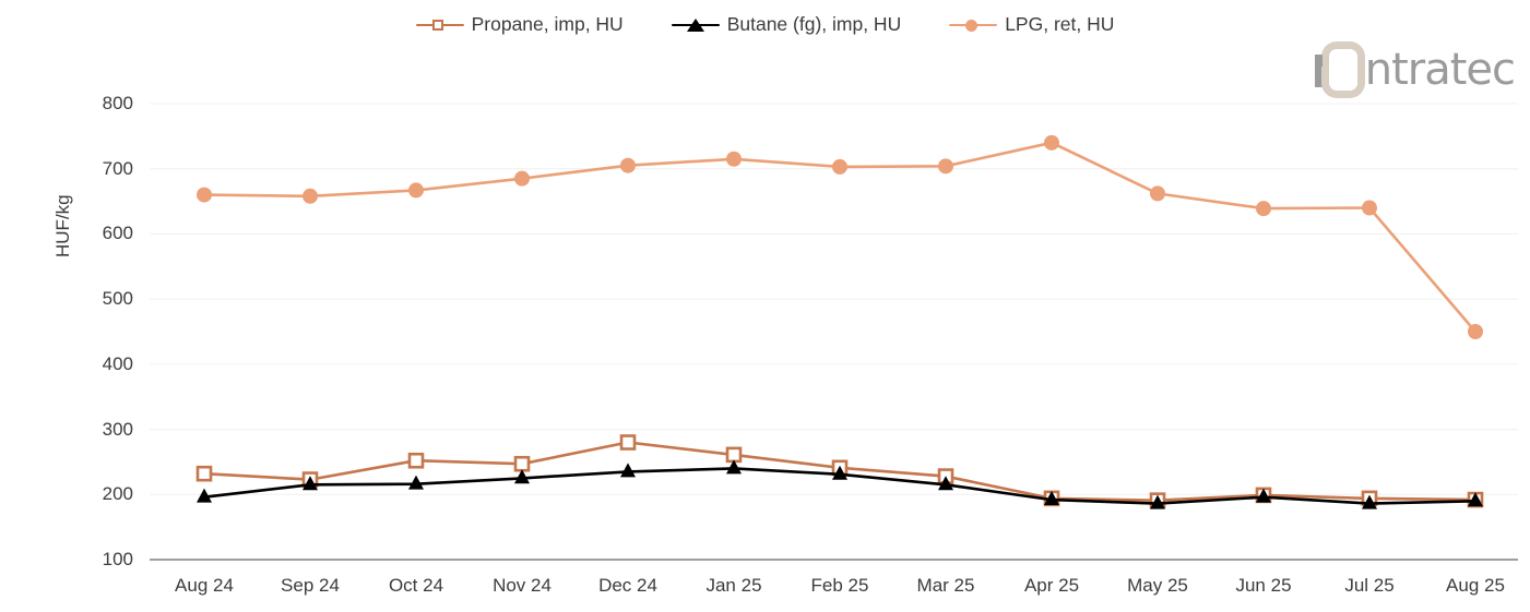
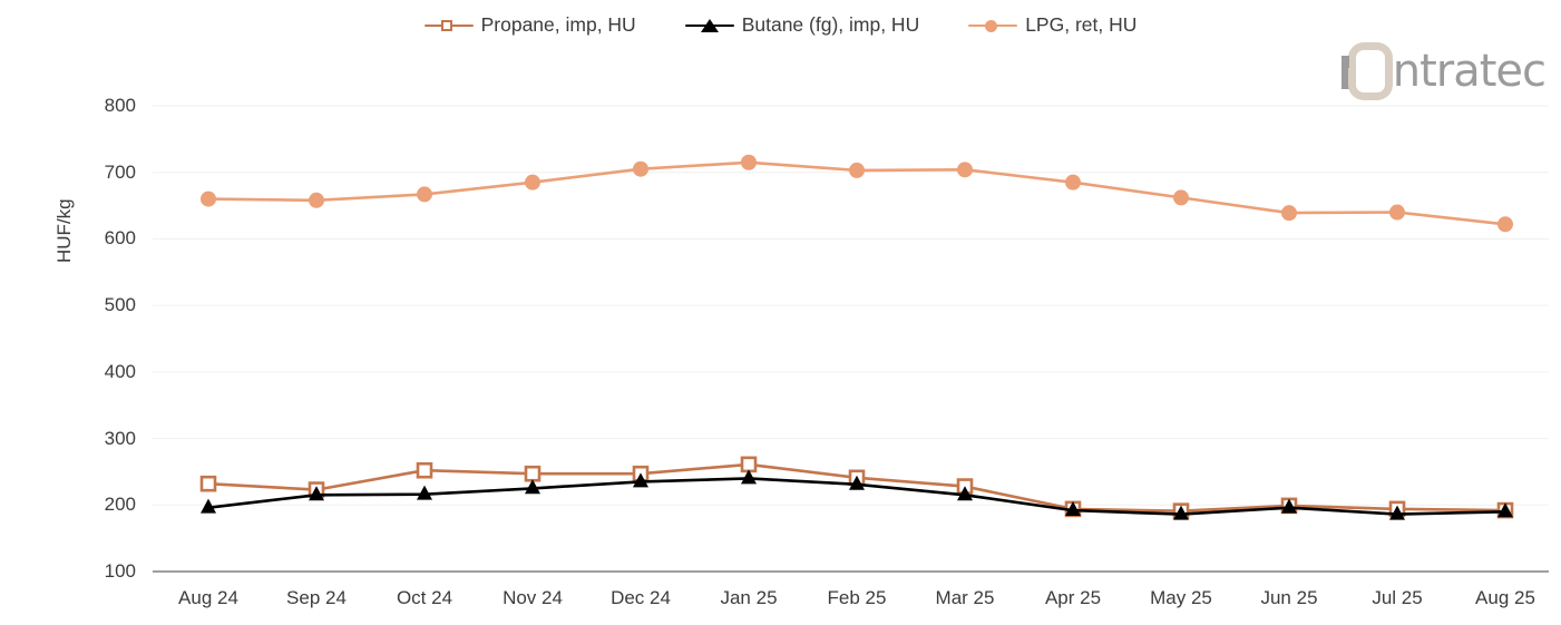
Propane, imp, HU/Dec 24: 280 -> 250
LPG, ret, HU/Apr 25: 740 -> 680
LPG, ret, HU/Aug 25: 450 -> 620
